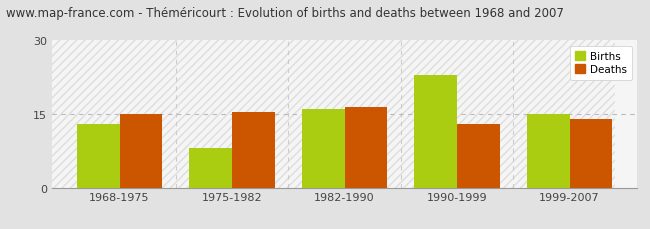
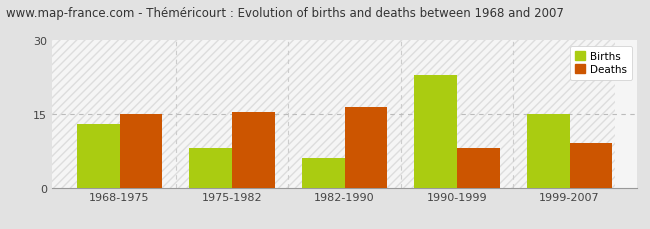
Births/1982-1990: 16 -> 6
Deaths/1990-1999: 13.0 -> 8.0
Deaths/1999-2007: 14.0 -> 9.0
